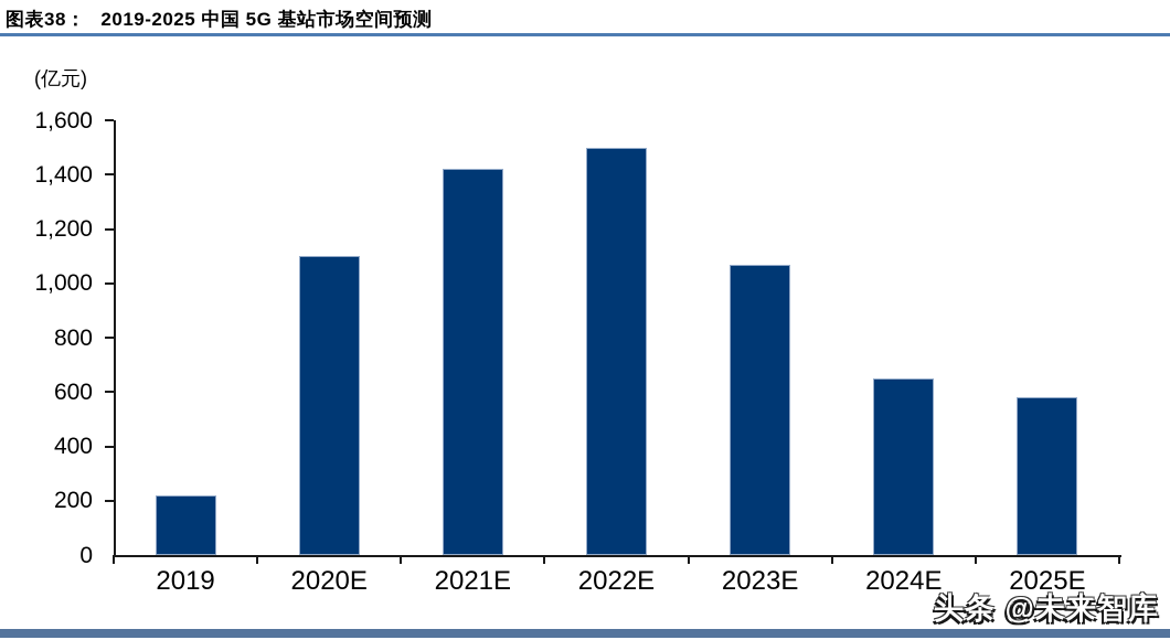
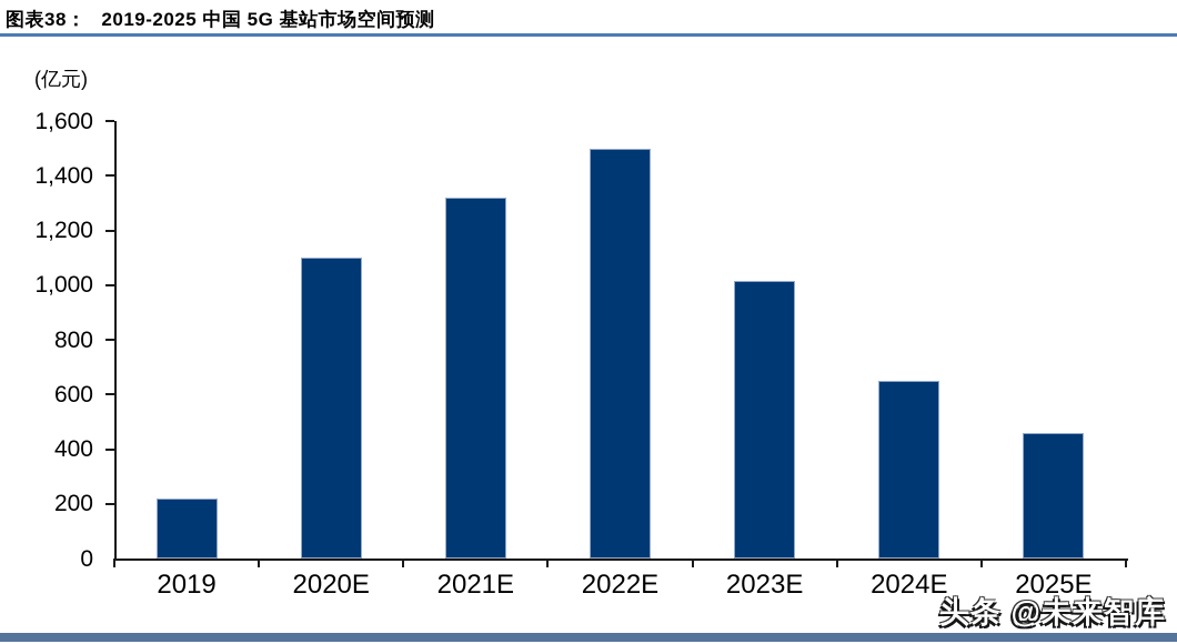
2021E: 1420 -> 1320
2023E: 1070 -> 1020
2025E: 580 -> 460
